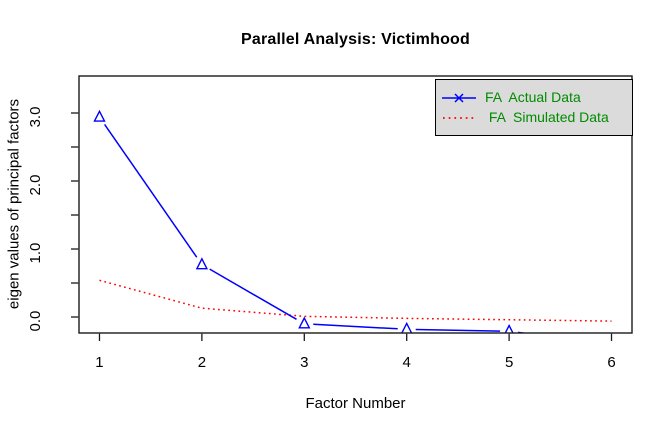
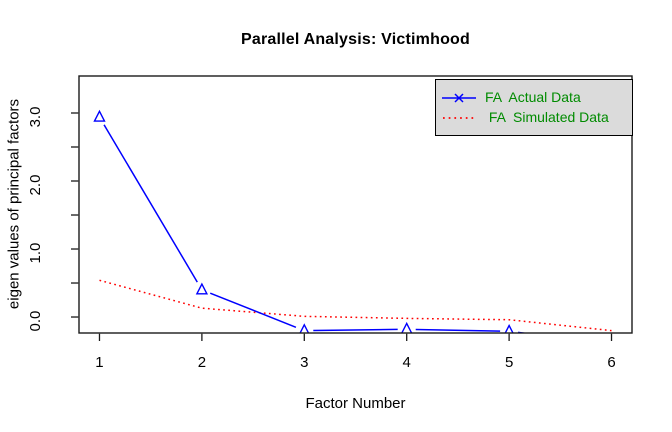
FA Actual Data/2: 0.8 -> 0.4
FA Actual Data/3: -0.1 -> -0.2
FA Simulated Data/6: -0.1 -> -0.2
